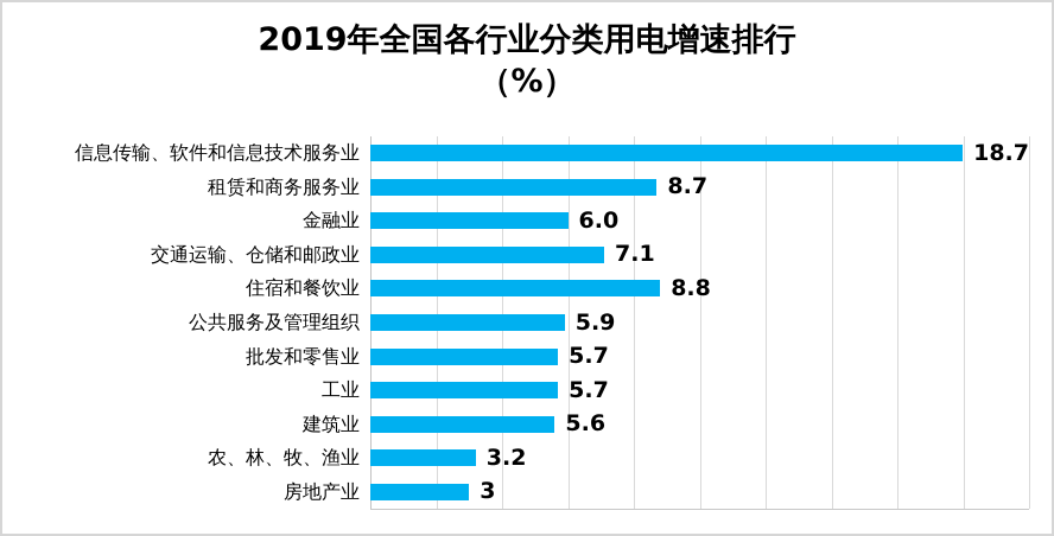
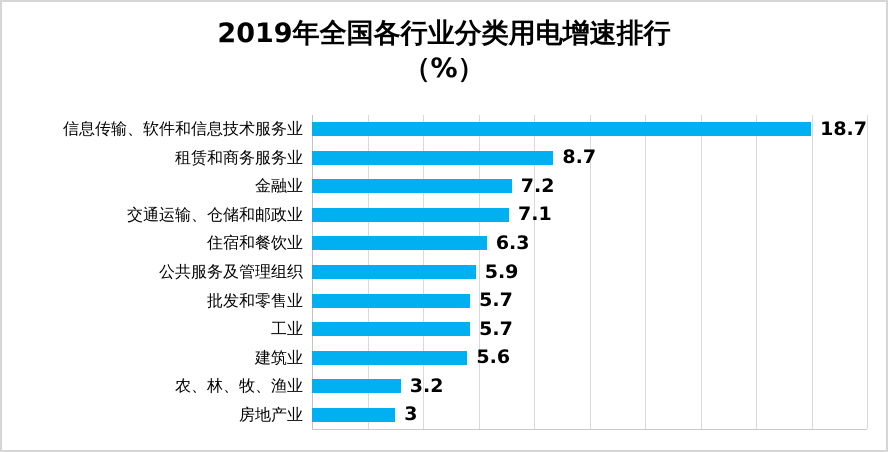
金融业: 6.0 -> 7.2
住宿和餐饮业: 8.8 -> 6.3
